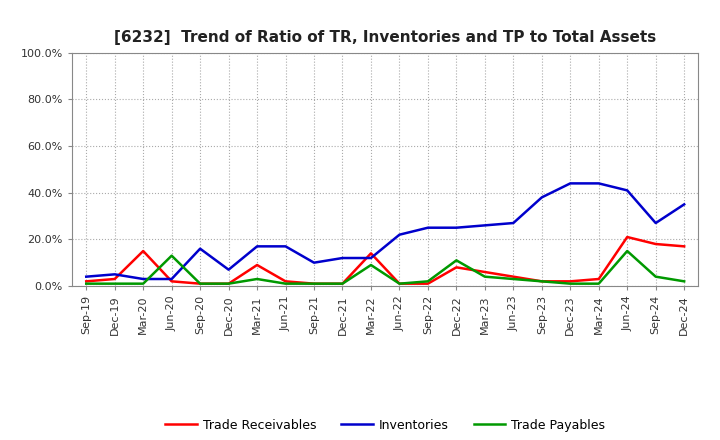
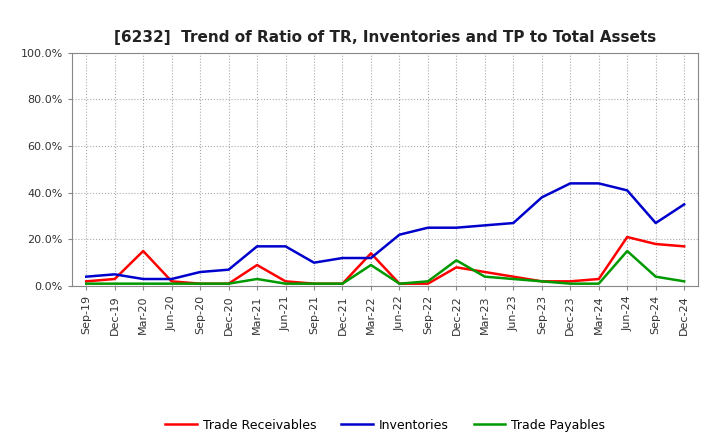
Trade Payables/Jun-20: 13% -> 1%
Inventories/Sep-20: 16% -> 6%
